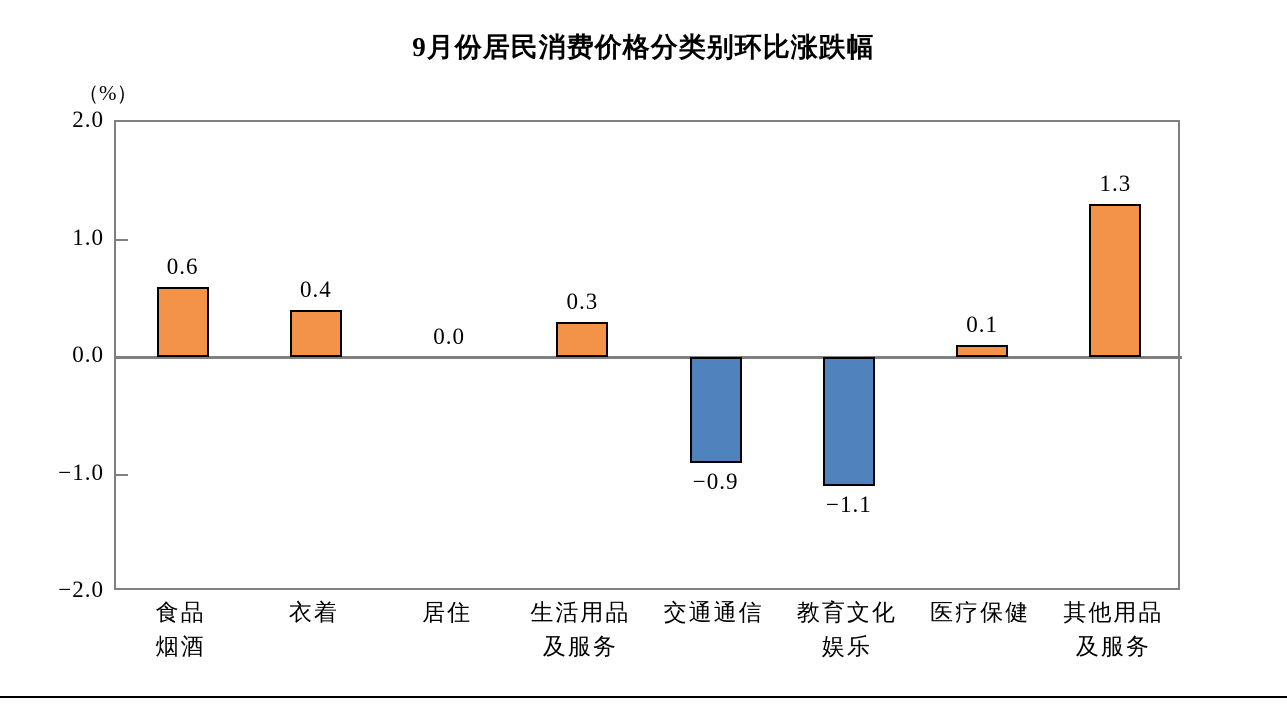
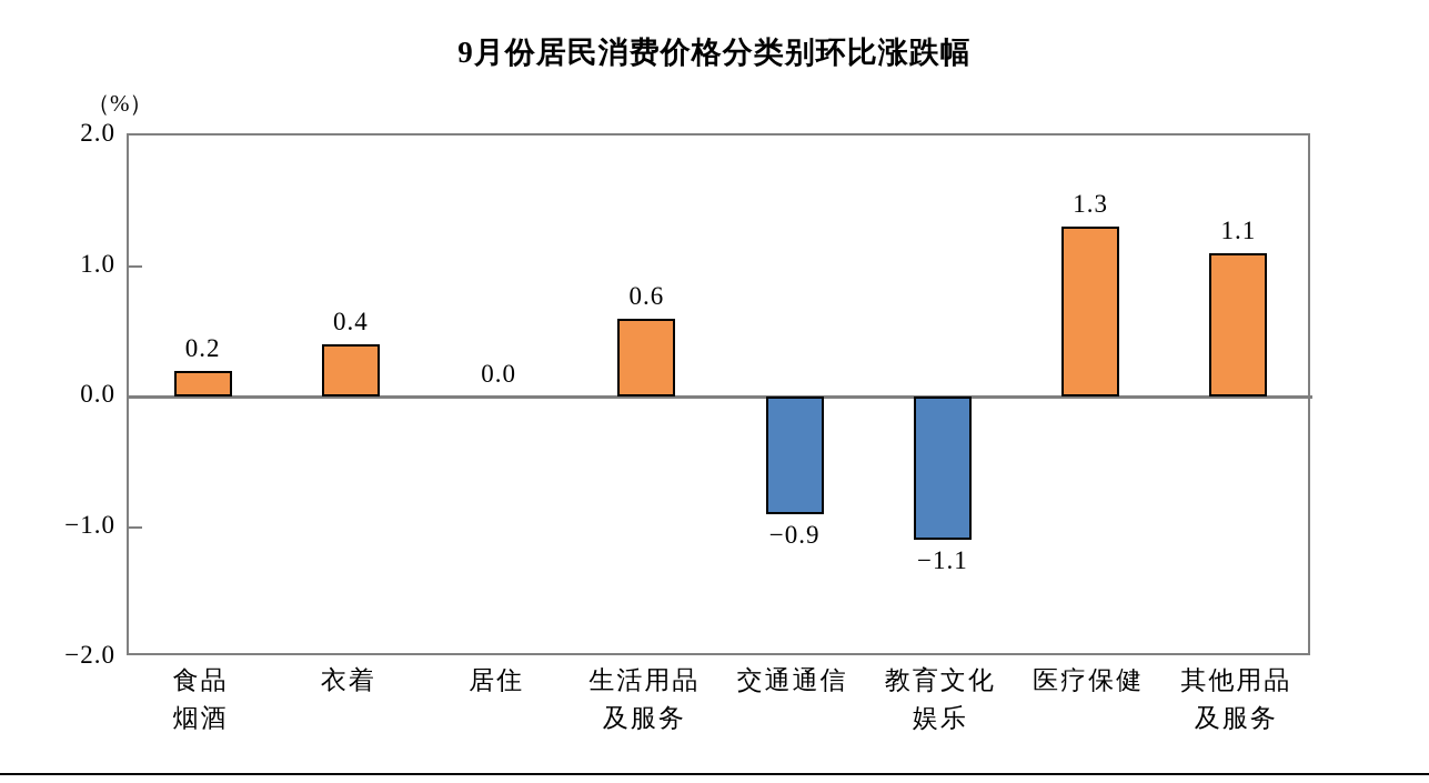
食品烟酒: 0.6 -> 0.2
生活用品及服务: 0.3 -> 0.6
医疗保健: 0.1 -> 1.3
其他用品及服务: 1.3 -> 1.1
